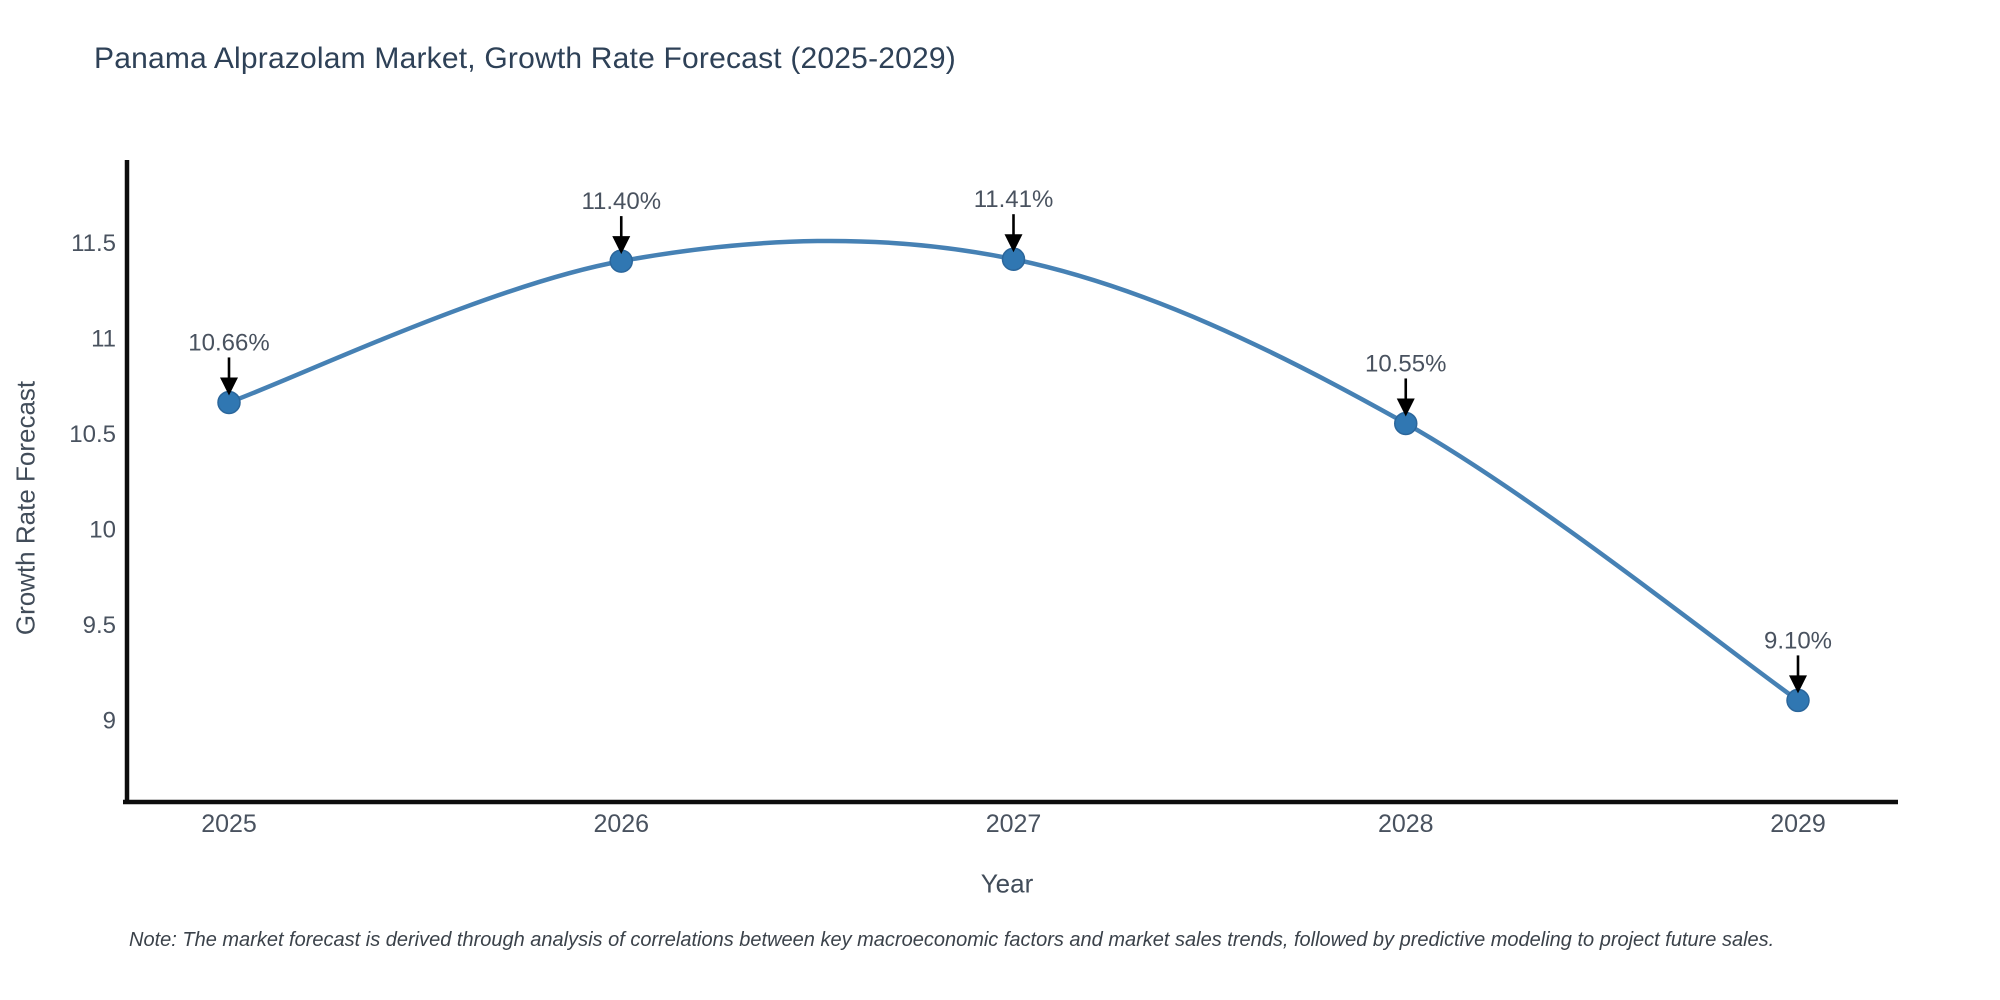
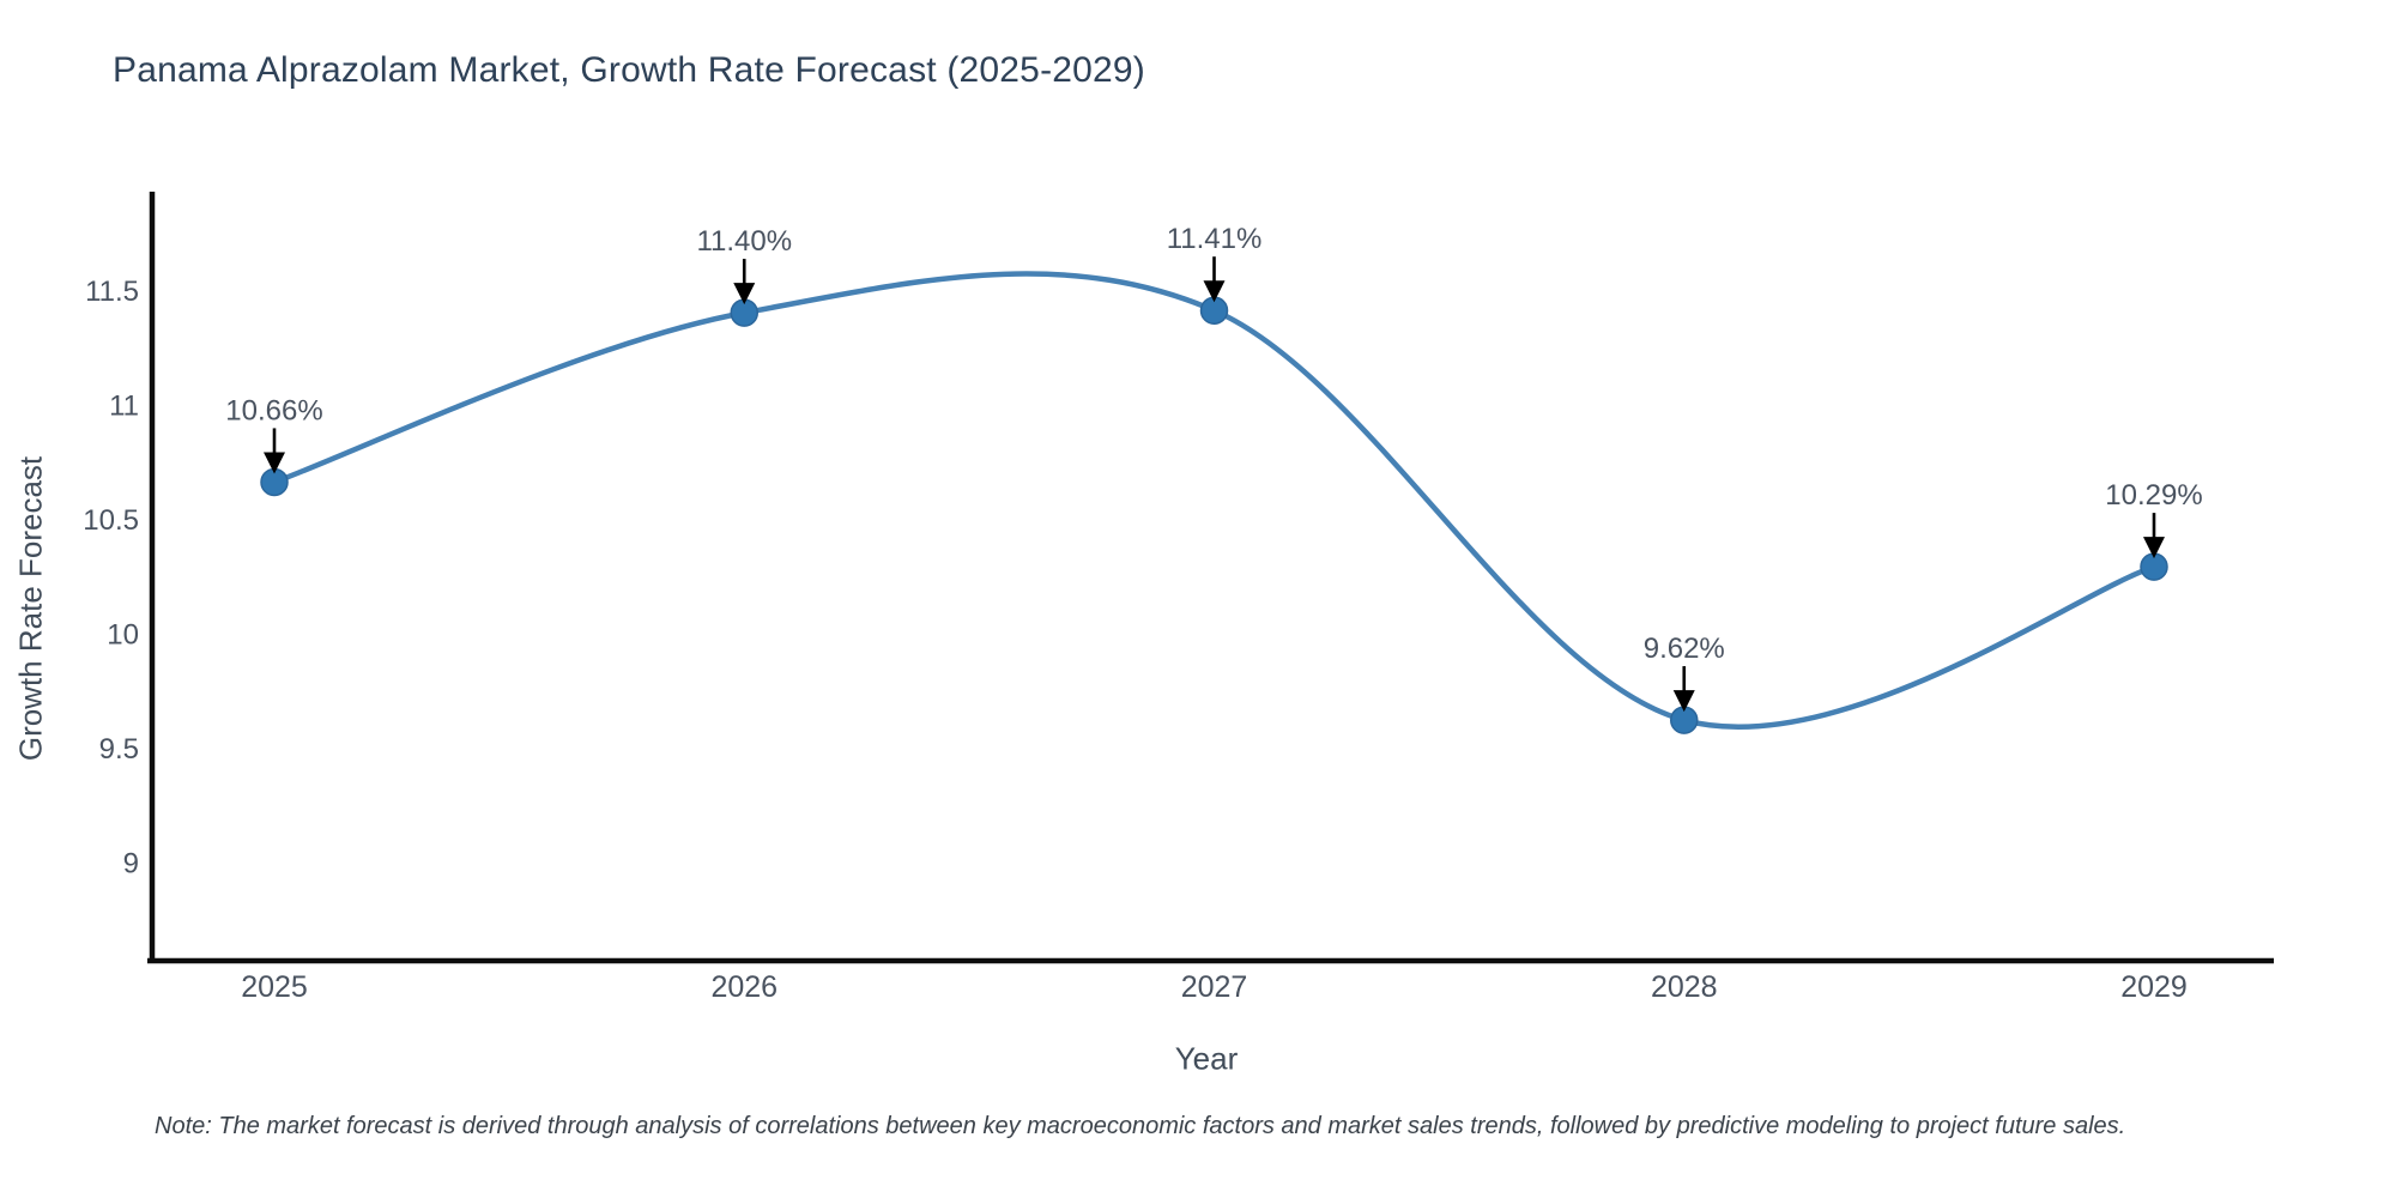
2028: 10.55% -> 9.62%
2029: 9.10% -> 10.29%
